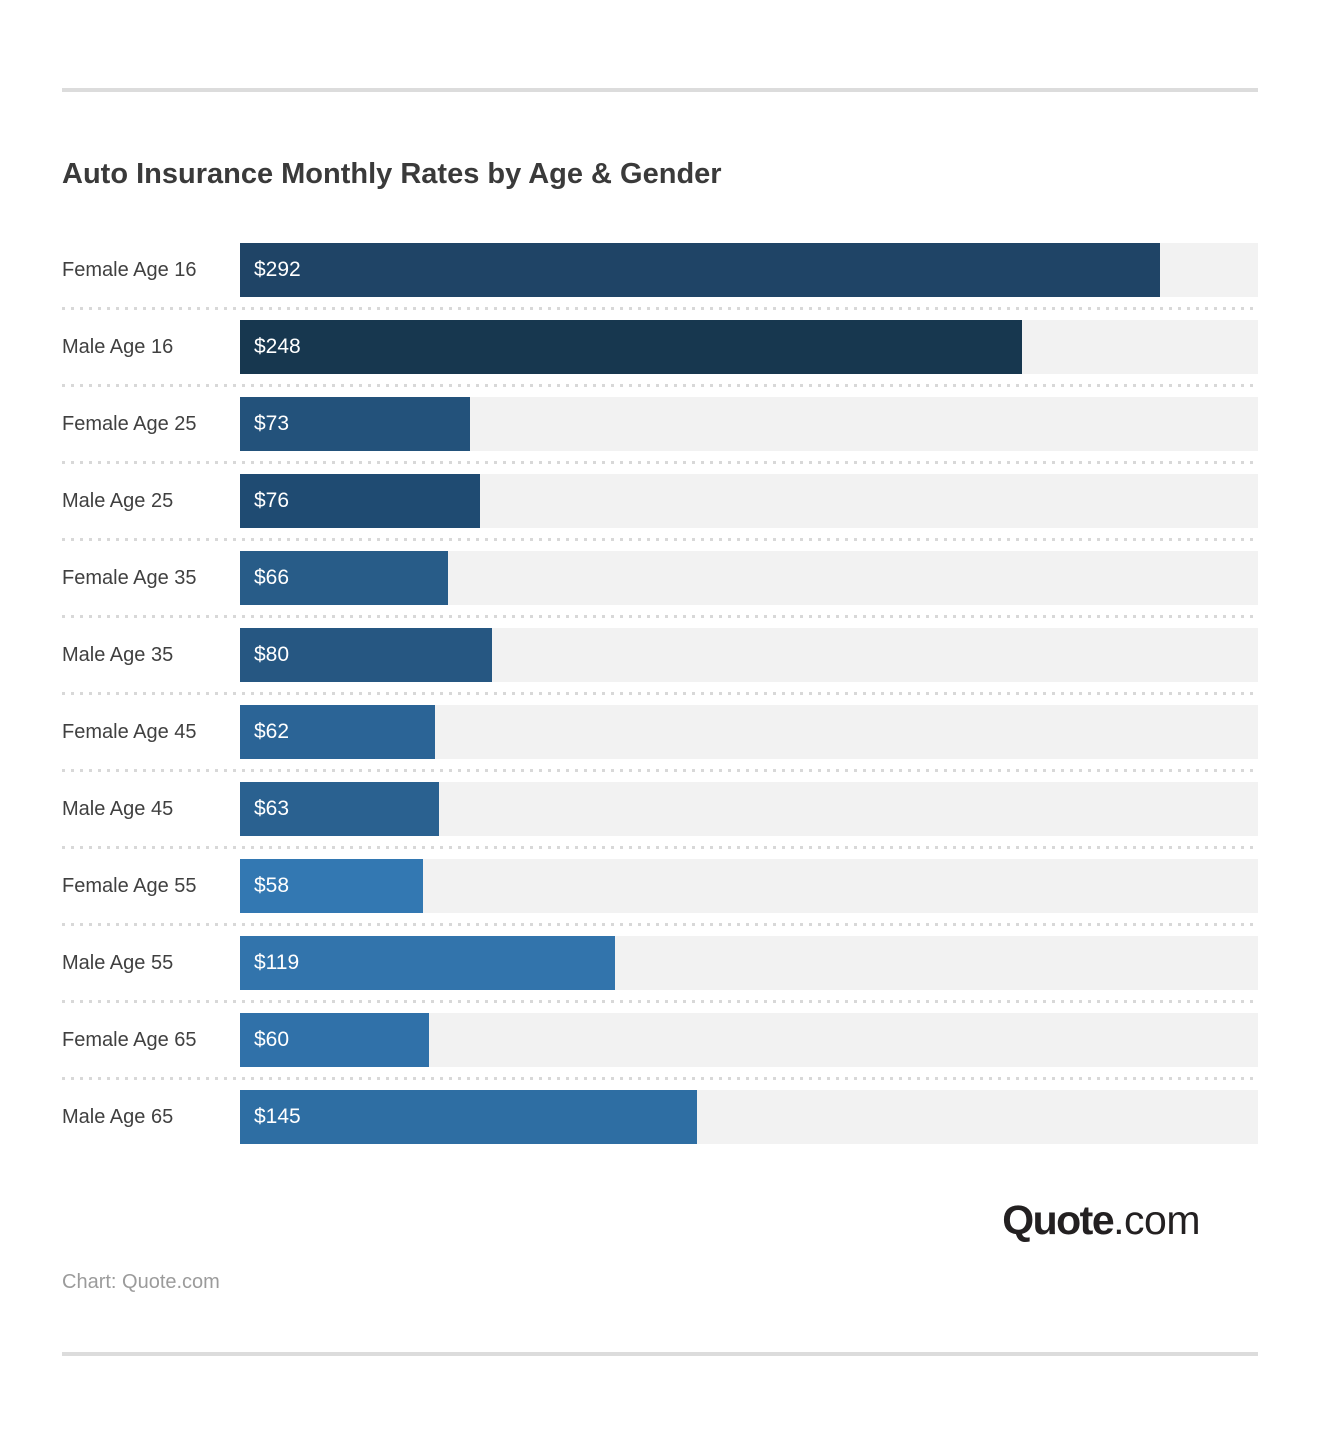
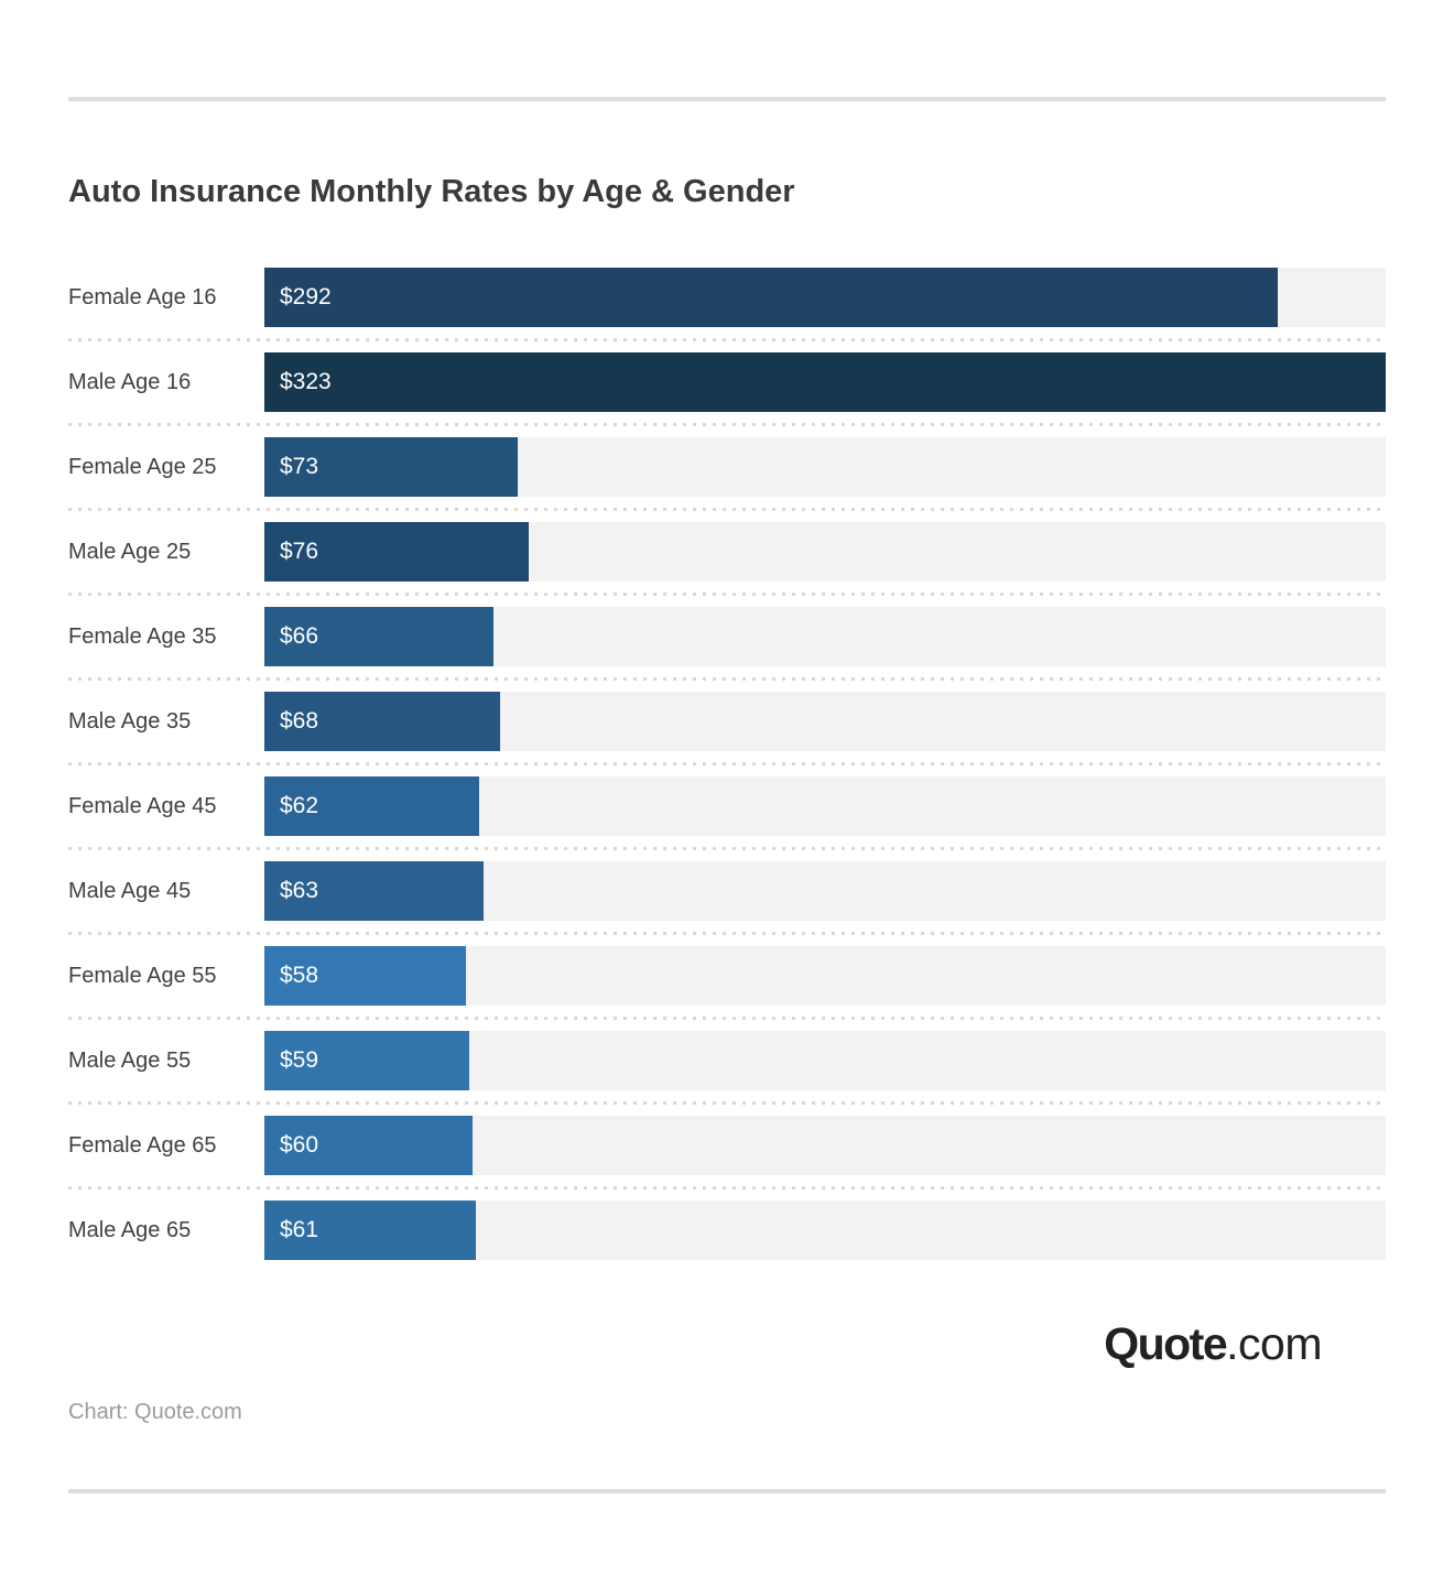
Male Age 16: $248 -> $323
Male Age 35: $80 -> $68
Male Age 55: $119 -> $59
Male Age 65: $145 -> $61
